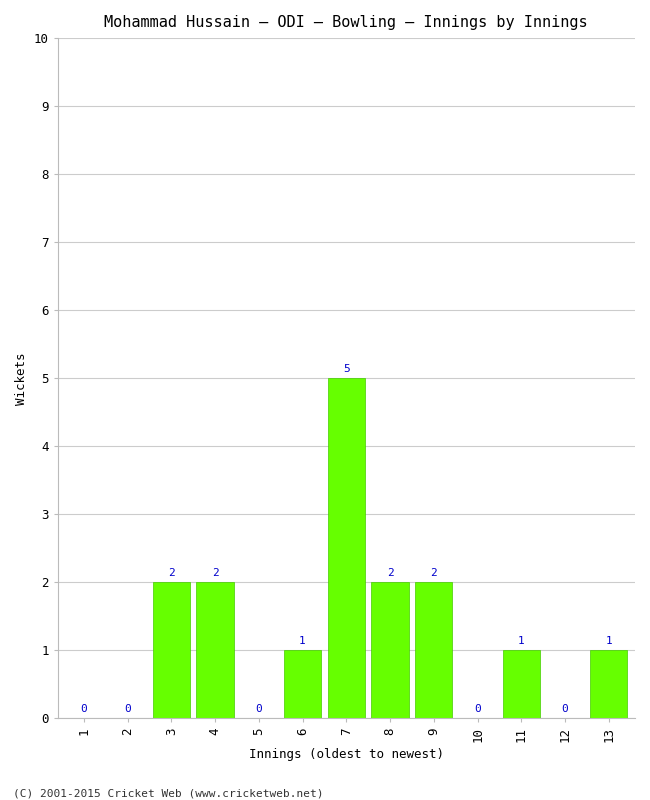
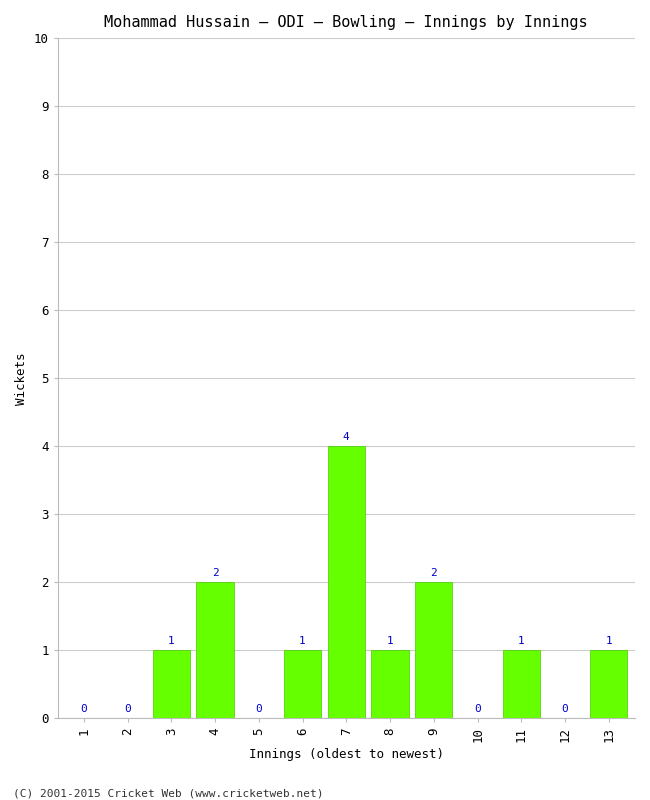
3: 2 -> 1
7: 5 -> 4
8: 2 -> 1
